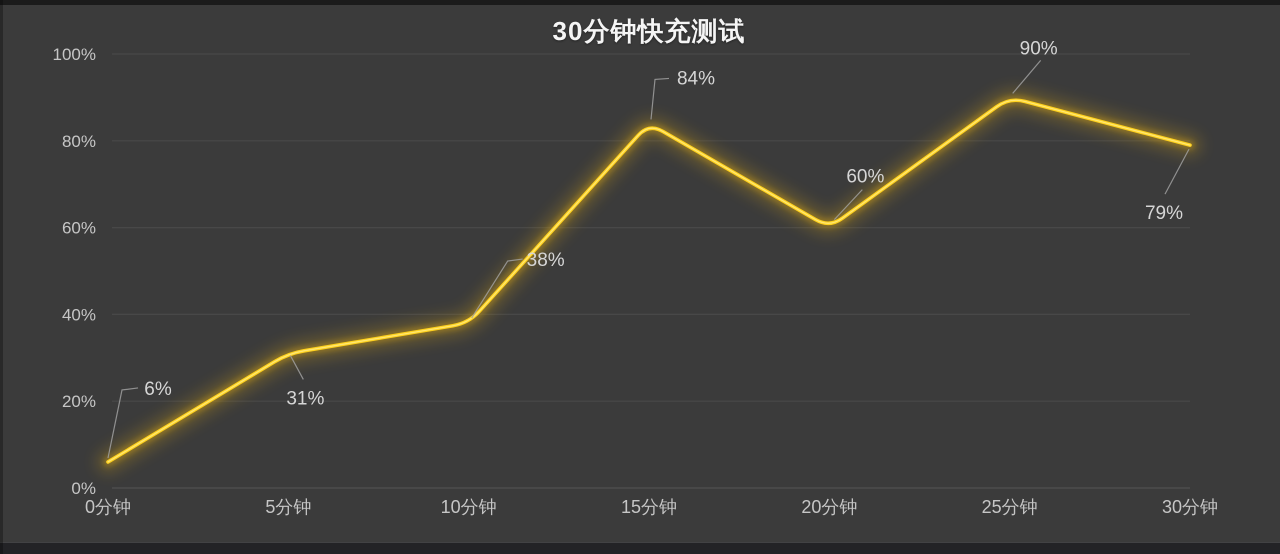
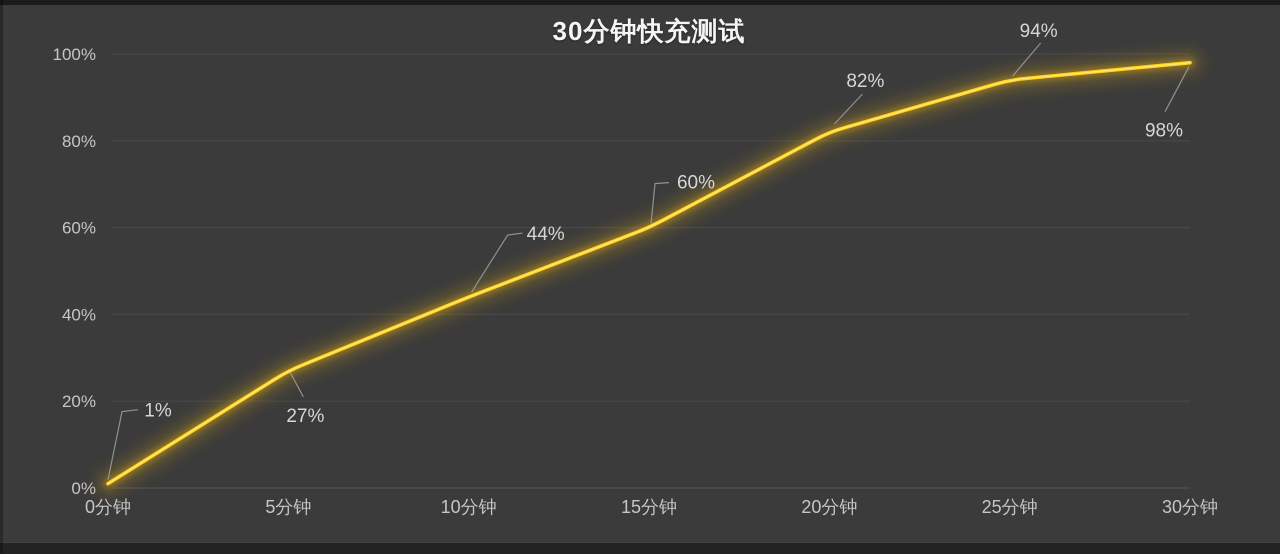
0分钟: 6% -> 1%
5分钟: 31% -> 27%
10分钟: 38% -> 44%
15分钟: 84% -> 60%
20分钟: 60% -> 82%
25分钟: 90% -> 94%
30分钟: 79% -> 98%
